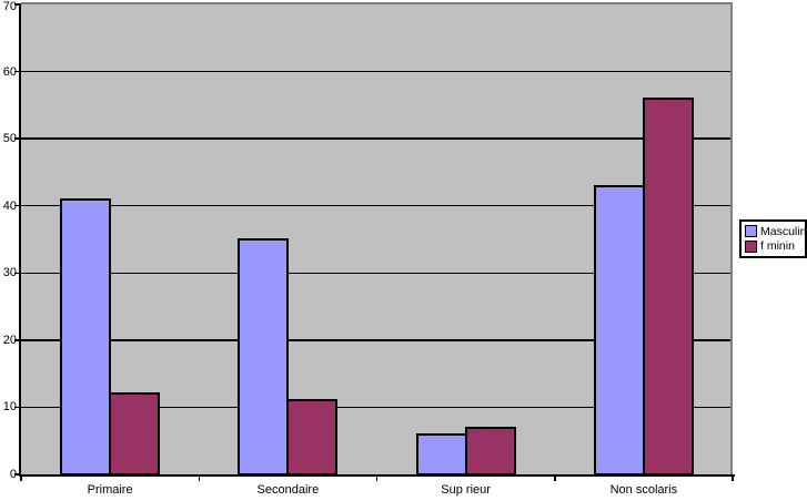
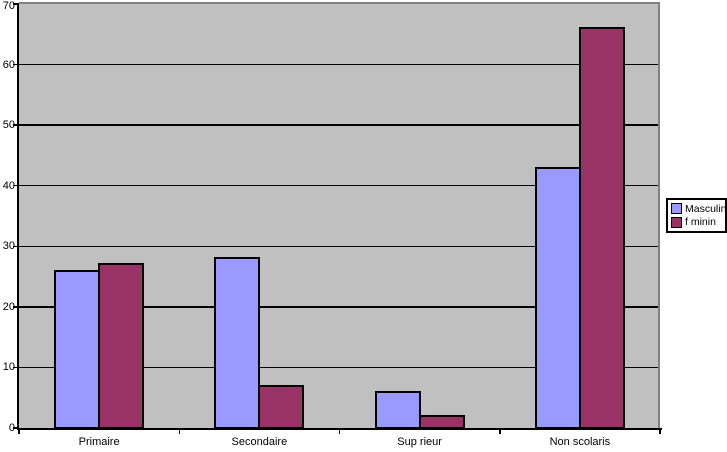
Masculin/Primaire: 41 -> 26
f minin/Primaire: 12 -> 27
Masculin/Secondaire: 35 -> 28
f minin/Secondaire: 11 -> 7
f minin/Sup rieur: 7 -> 2
f minin/Non scolaris: 56 -> 66
